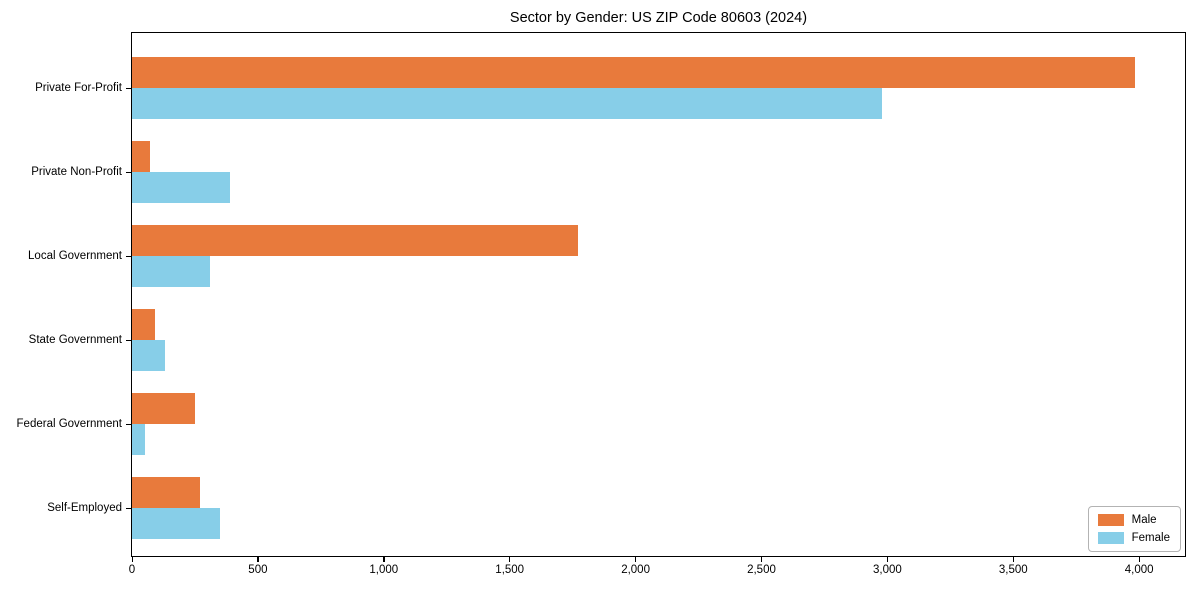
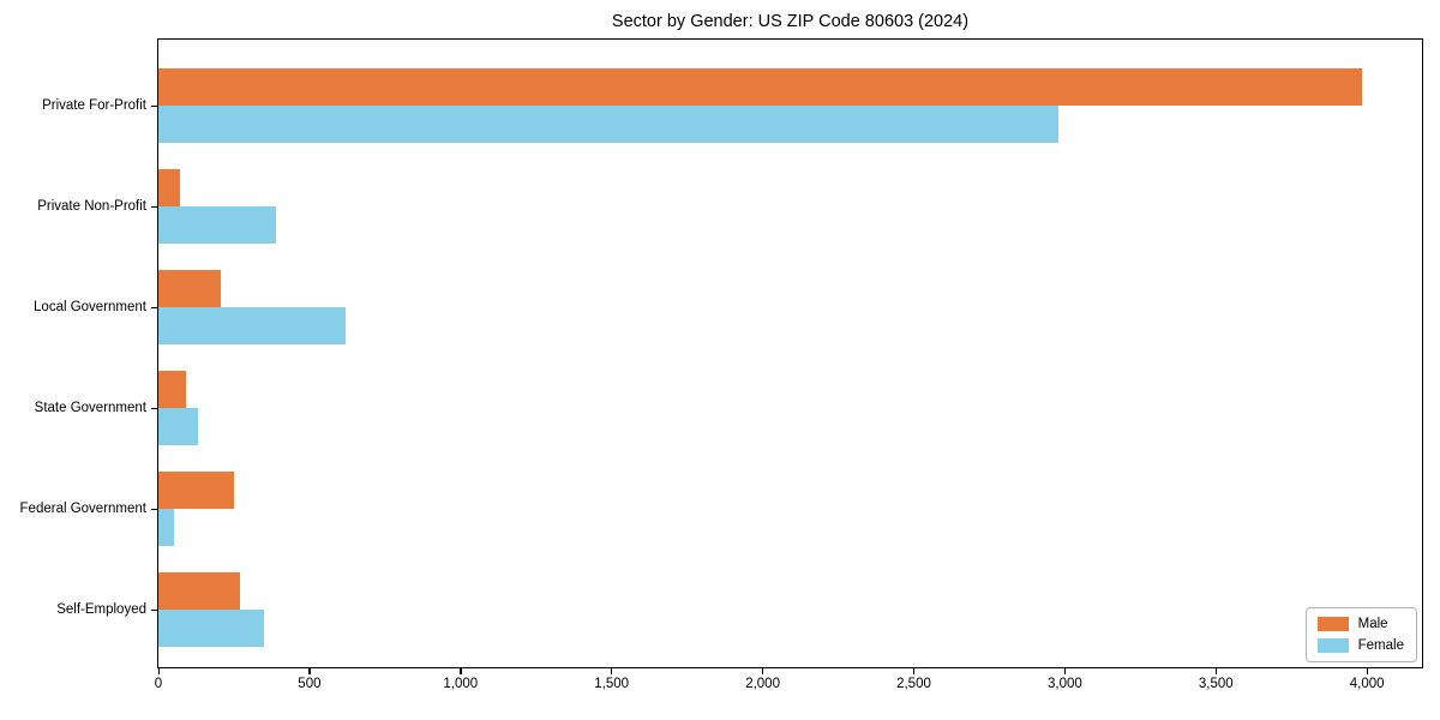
Male/Local Government: 1770 -> 200
Female/Local Government: 310 -> 620
